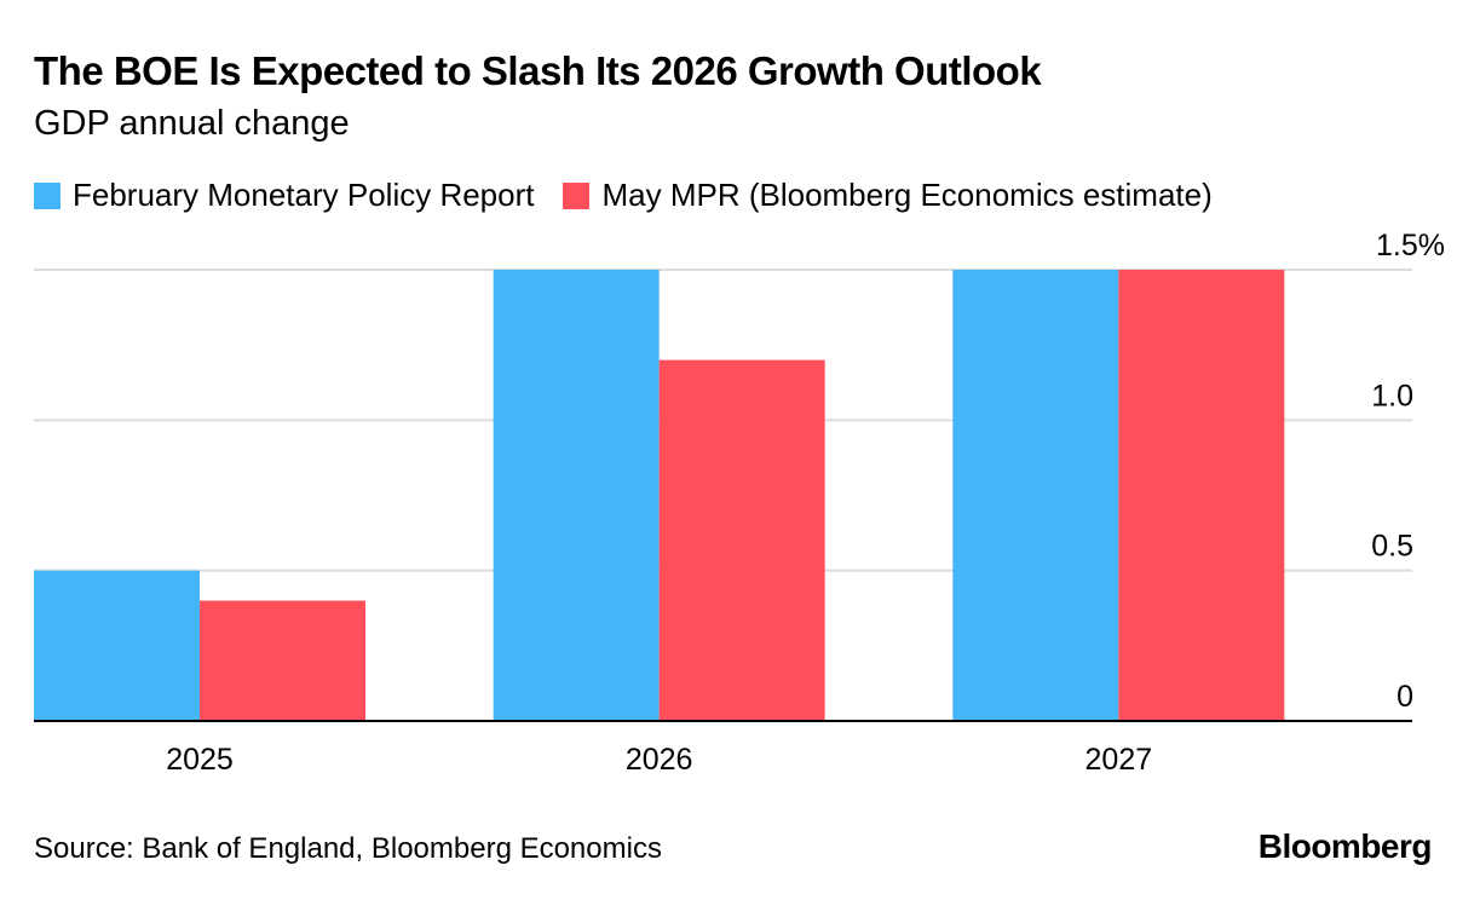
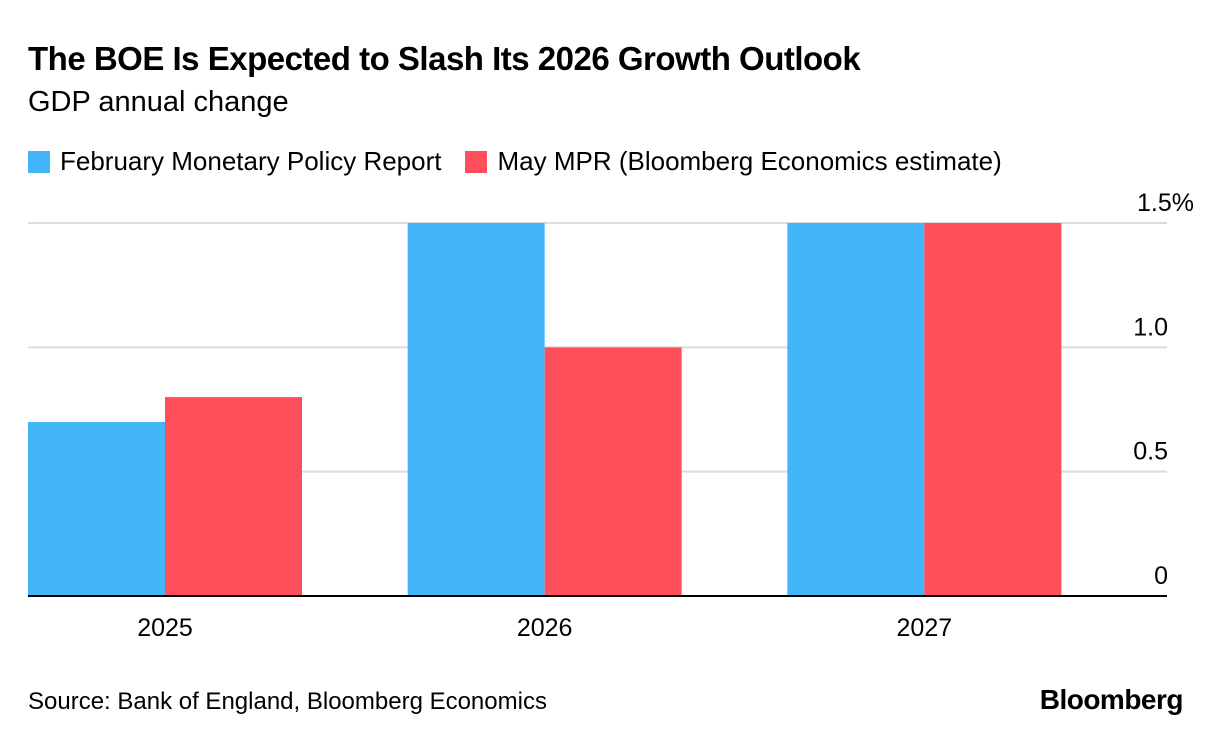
February Monetary Policy Report/2025: 0.5 -> 0.7
May MPR (Bloomberg Economics estimate)/2025: 0.4 -> 0.8
May MPR (Bloomberg Economics estimate)/2026: 1.2 -> 1.0
